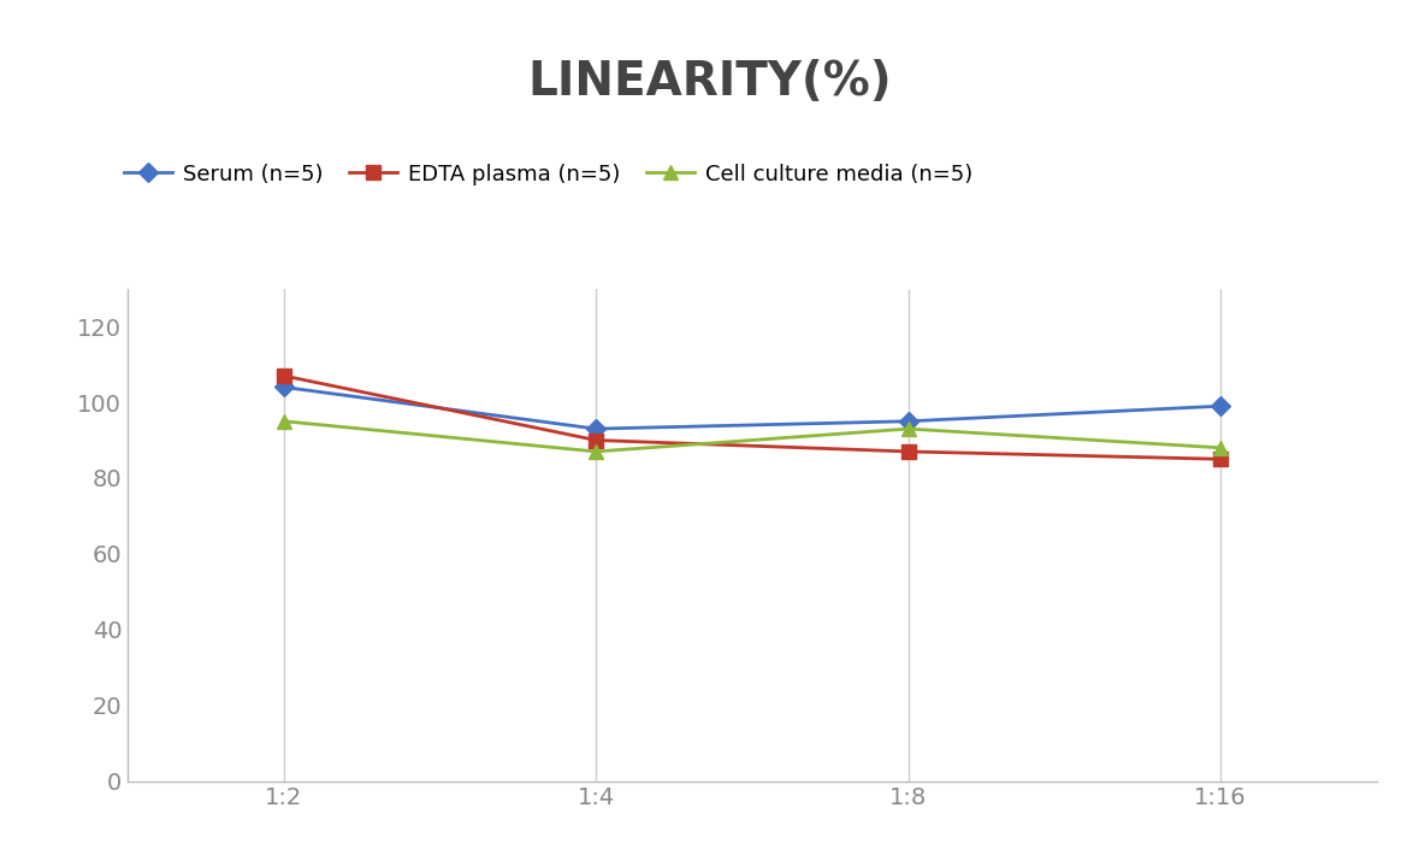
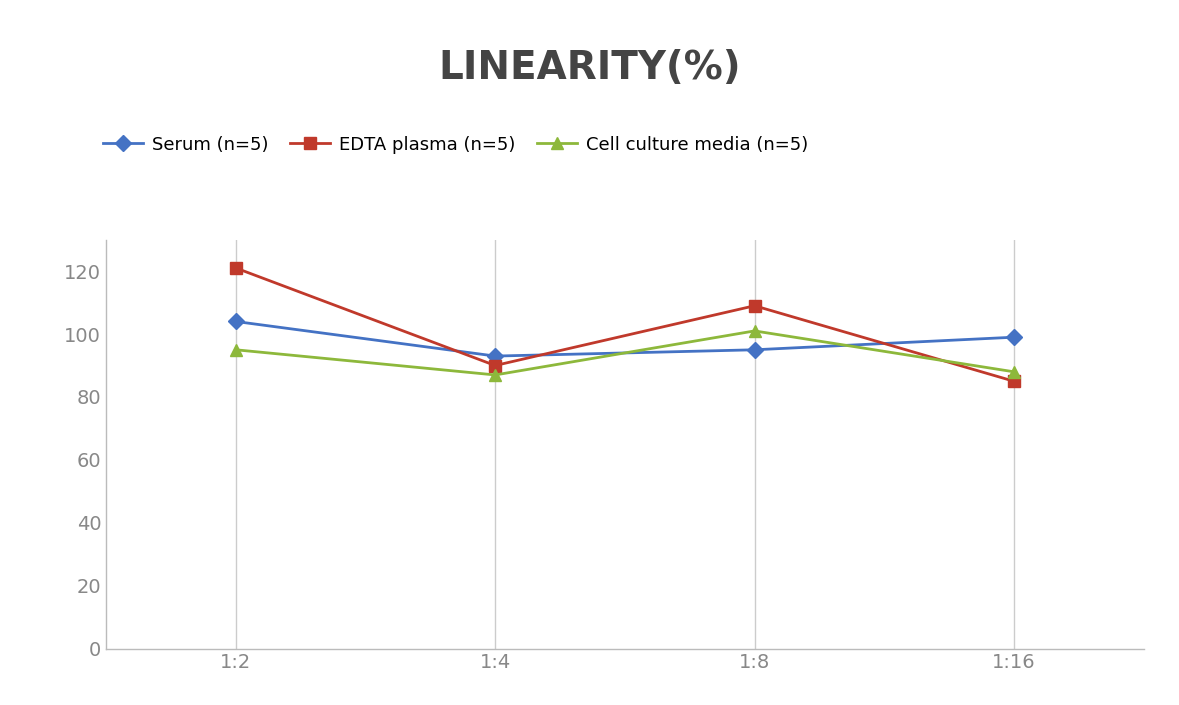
EDTA plasma (n=5)/1:2: 107 -> 121
EDTA plasma (n=5)/1:8: 87 -> 109
Cell culture media (n=5)/1:8: 93 -> 101
